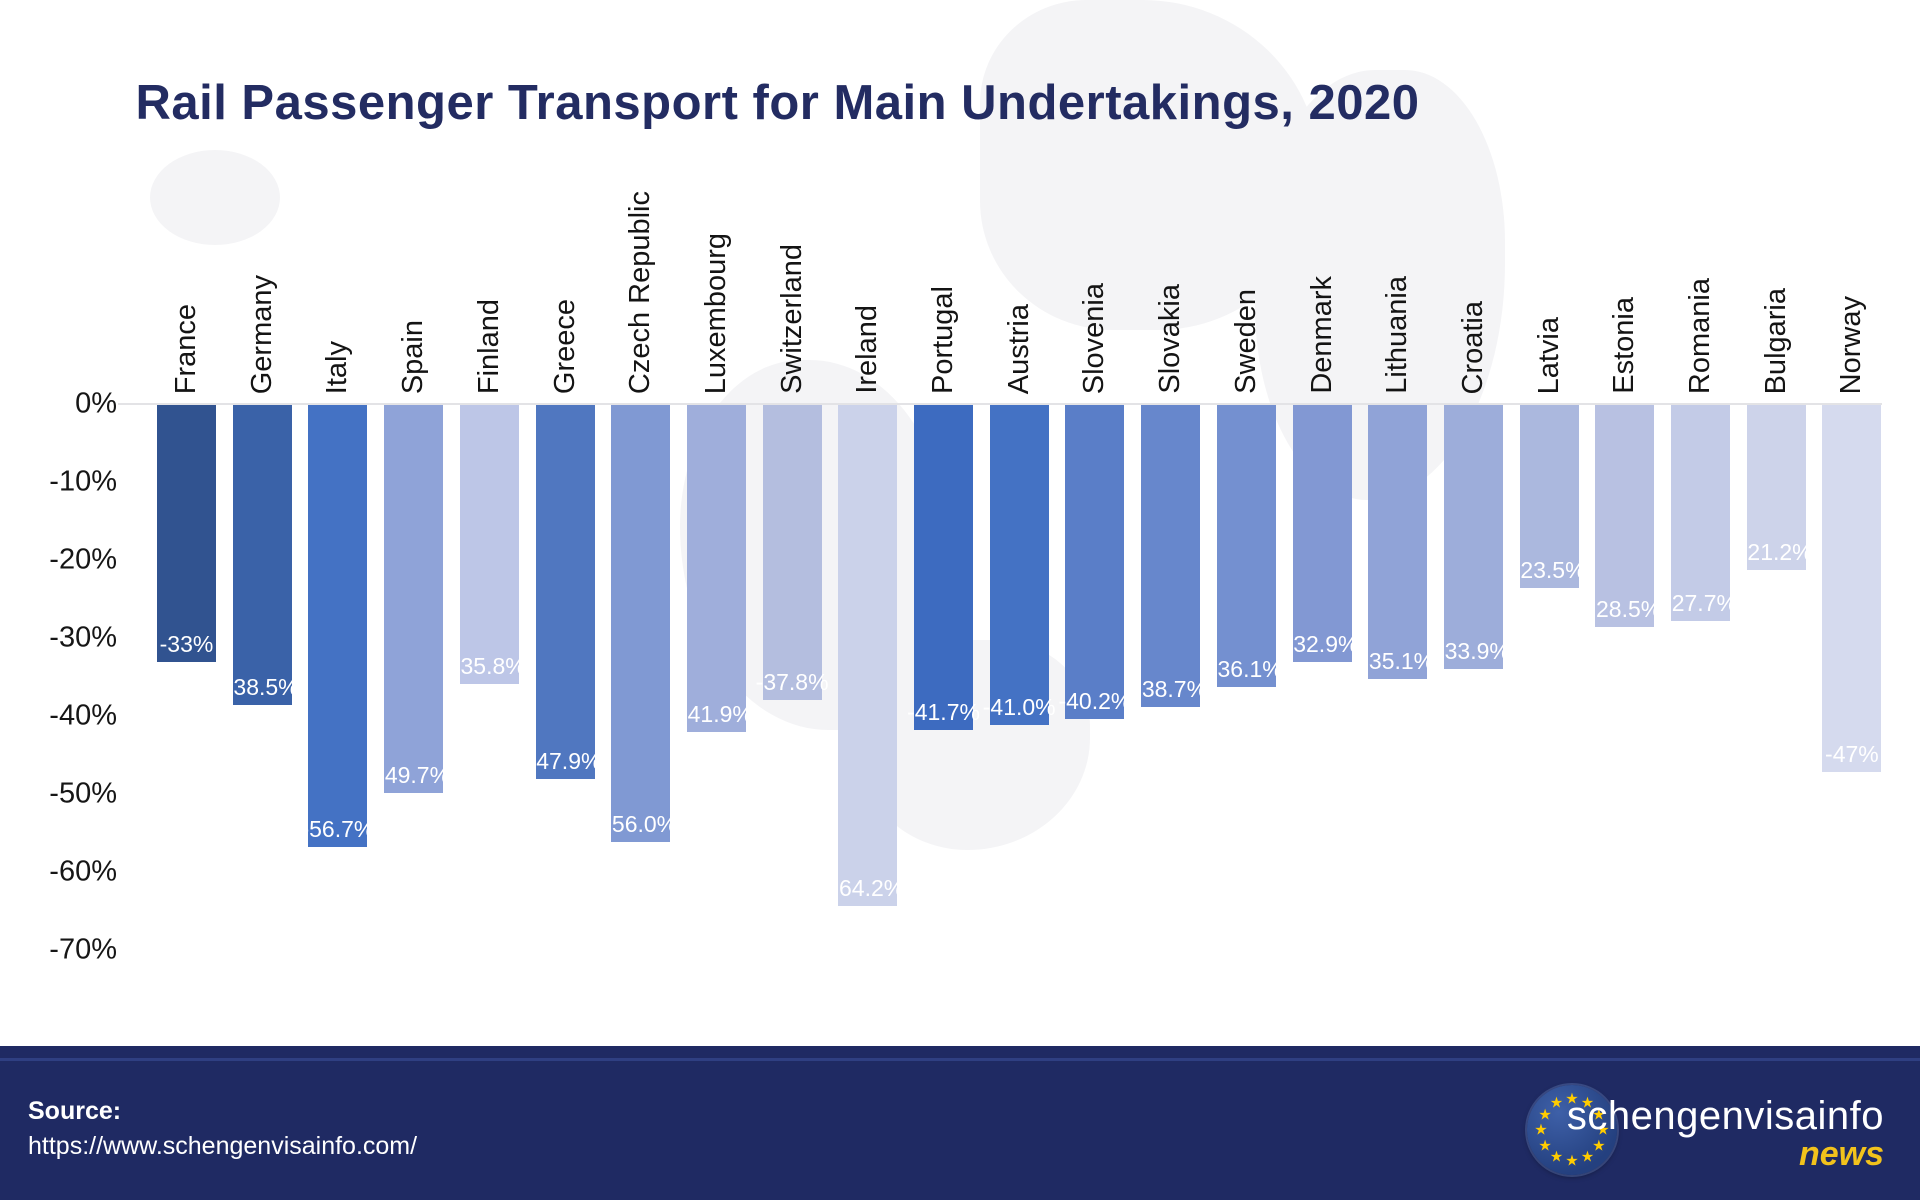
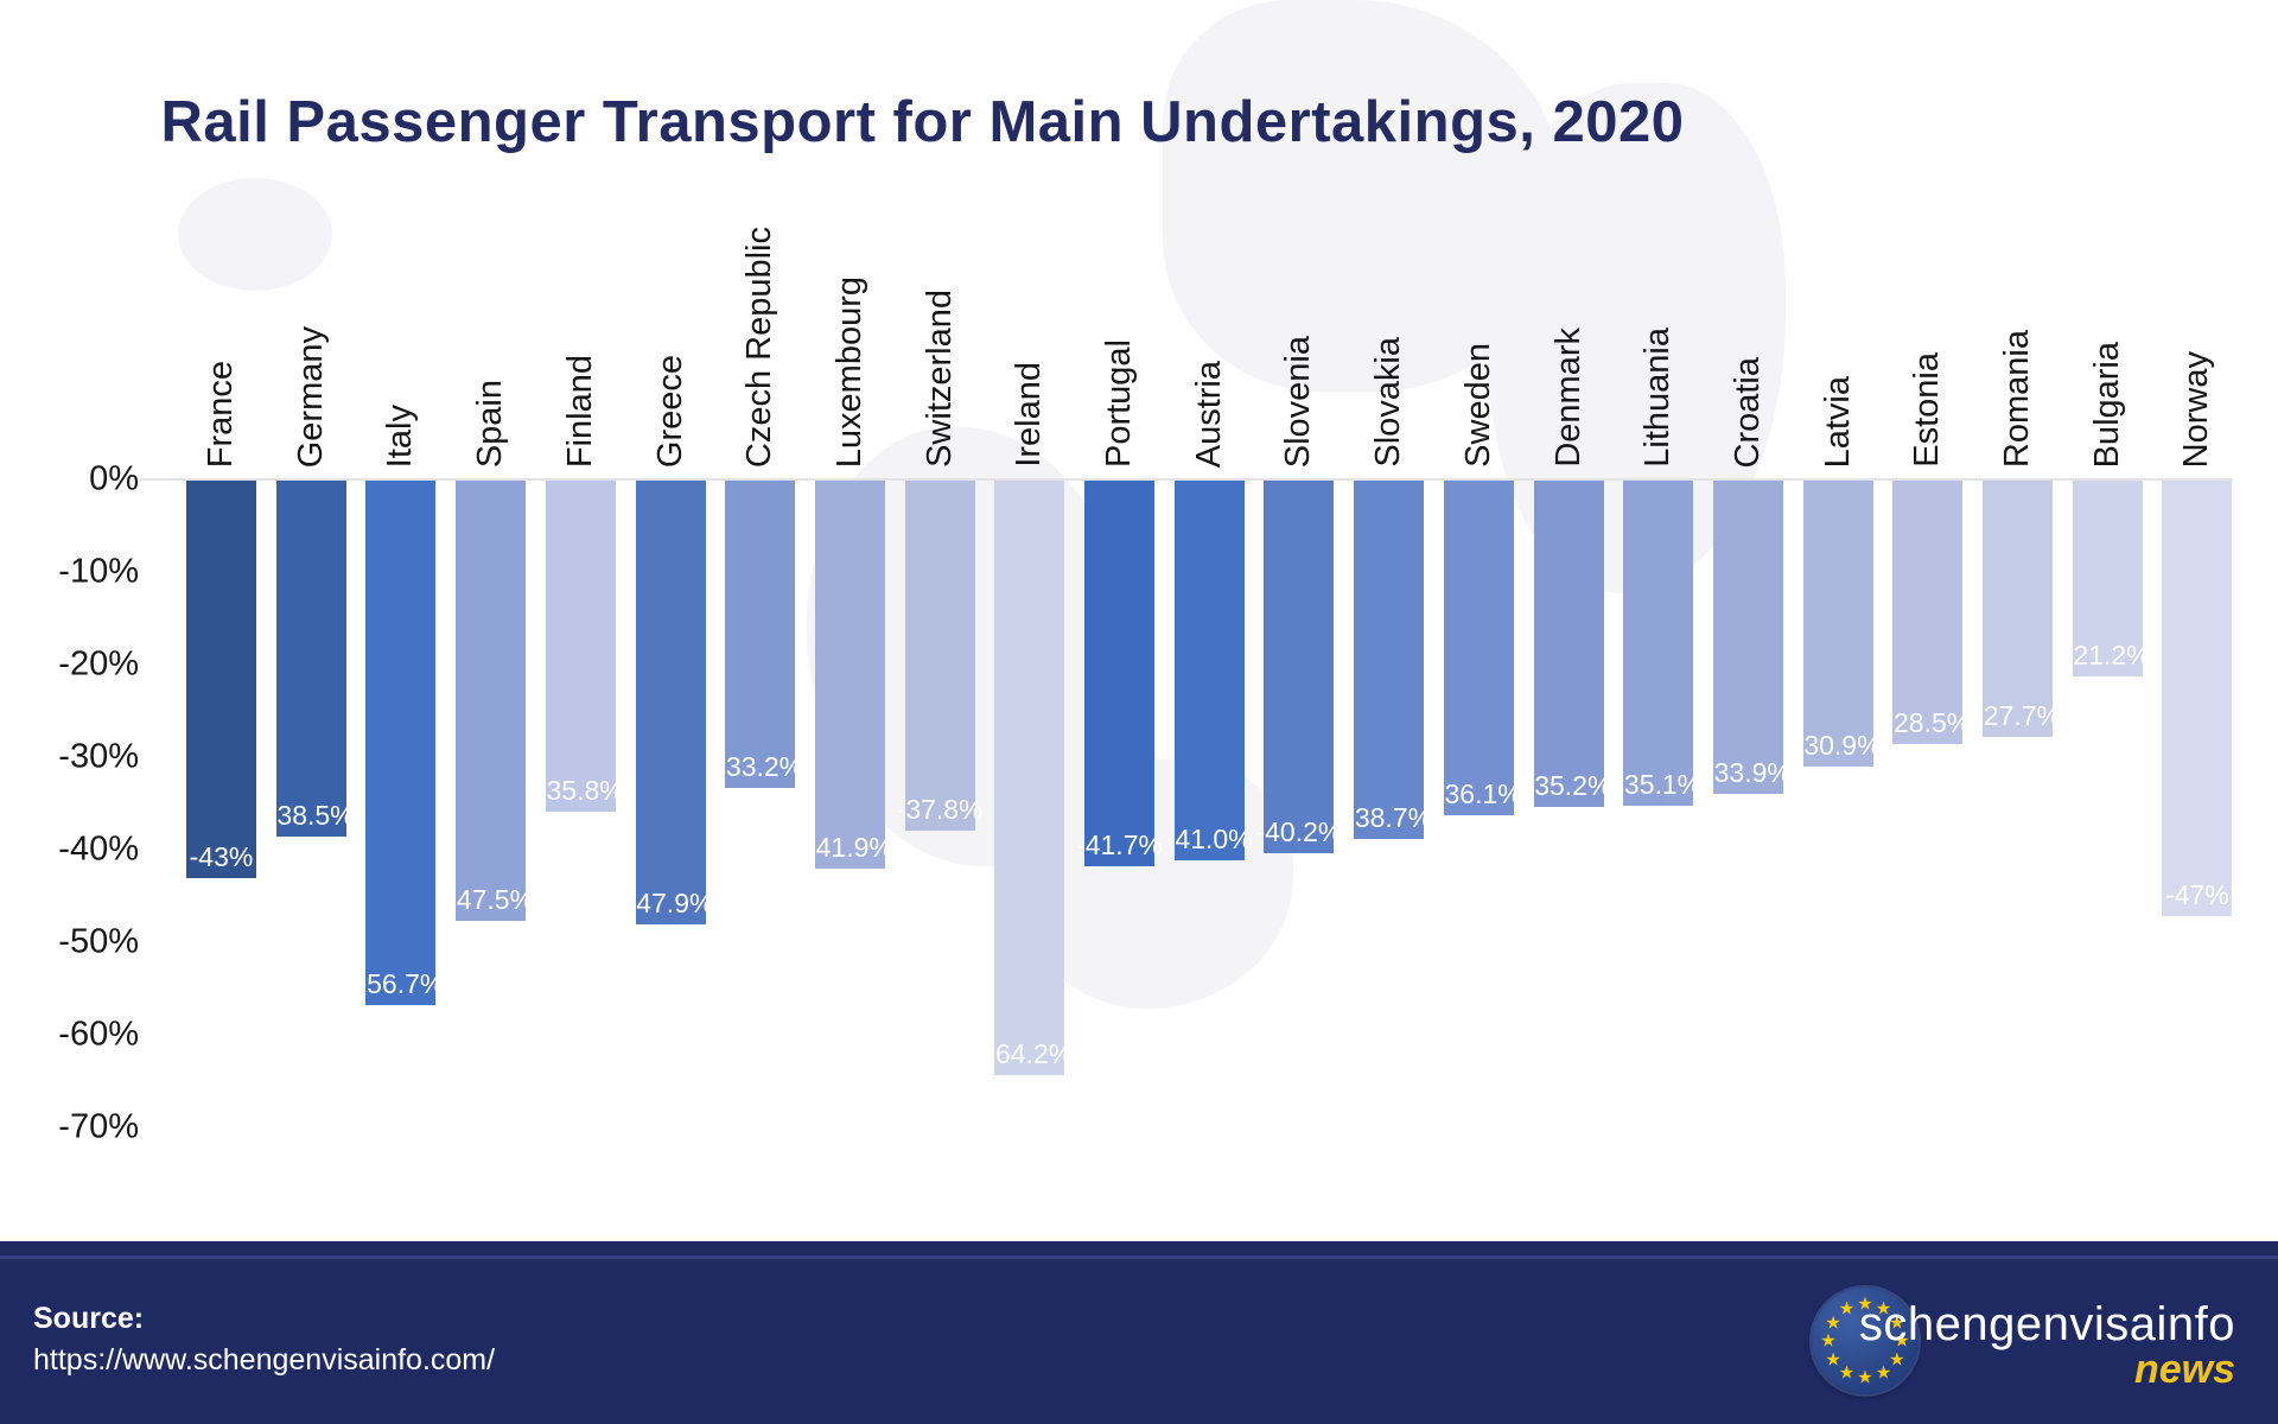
France: -33% -> -43%
Spain: -49.7% -> -47.5%
Czech Republic: -56.0% -> -33.2%
Denmark: -32.9% -> -35.2%
Latvia: -23.5% -> -30.9%
